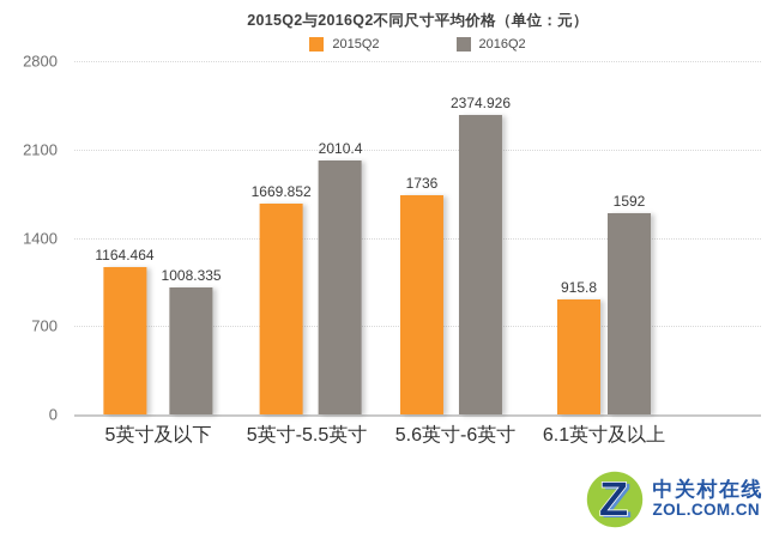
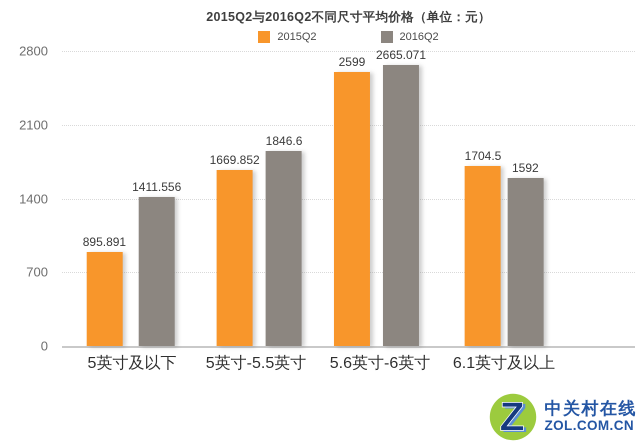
2015Q2/5英寸及以下: 1164.464 -> 895.891
2016Q2/5英寸及以下: 1008.335 -> 1411.556
2016Q2/5英寸-5.5英寸: 2010.4 -> 1846.6
2015Q2/5.6英寸-6英寸: 1736 -> 2599
2016Q2/5.6英寸-6英寸: 2374.926 -> 2665.071
2015Q2/6.1英寸及以上: 915.8 -> 1704.5
